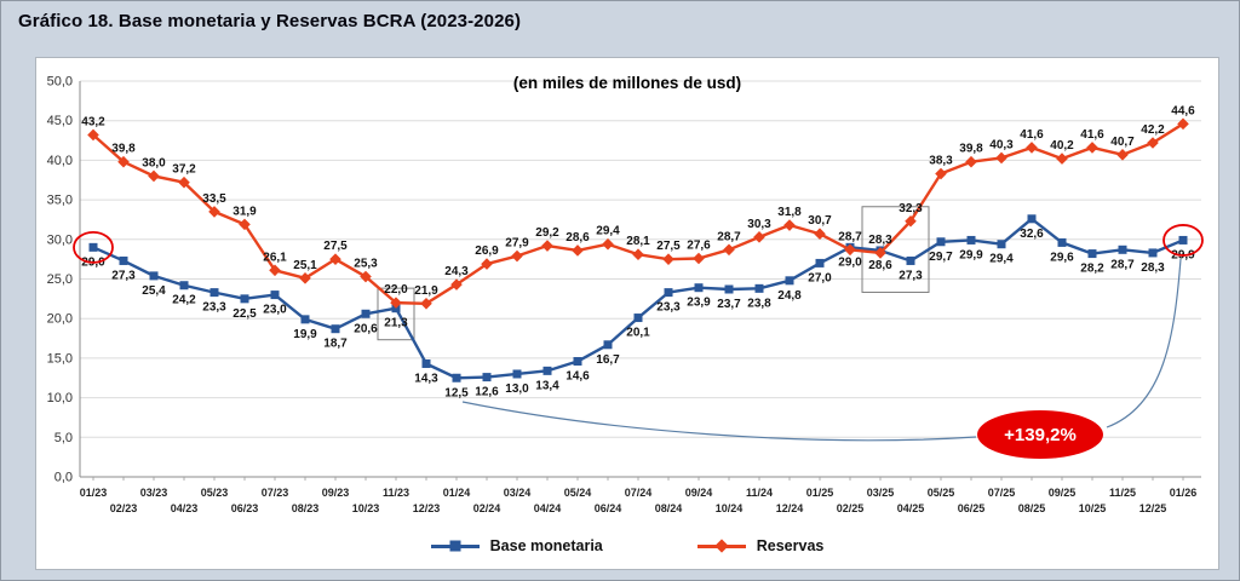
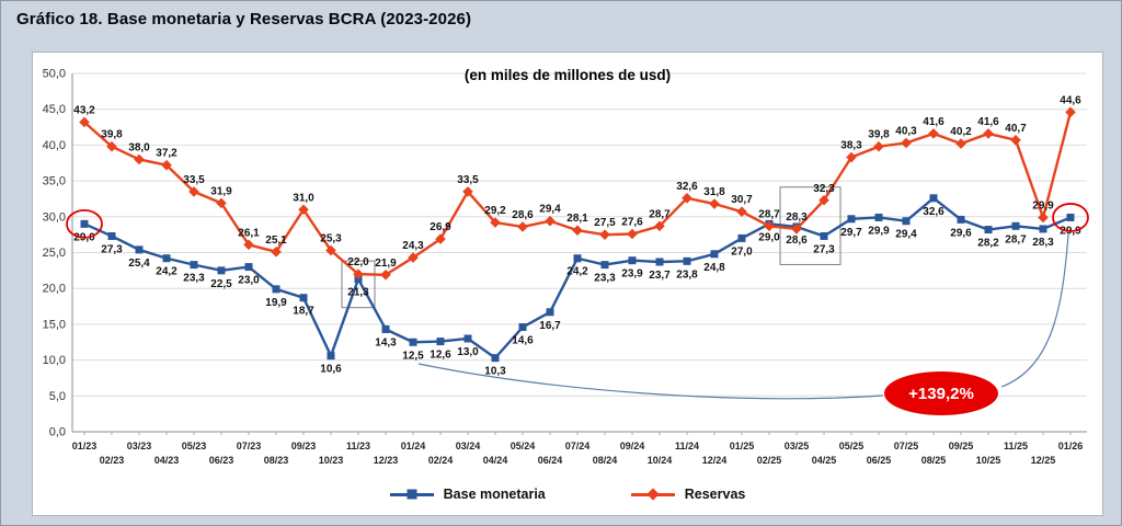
Reservas/09/23: 27,5 -> 31,0
Base monetaria/10/23: 20,6 -> 10,6
Reservas/03/24: 27,9 -> 33,5
Base monetaria/04/24: 13,4 -> 10,3
Base monetaria/07/24: 20,1 -> 24,2
Reservas/11/24: 30,3 -> 32,6
Reservas/12/25: 42,2 -> 29,9
